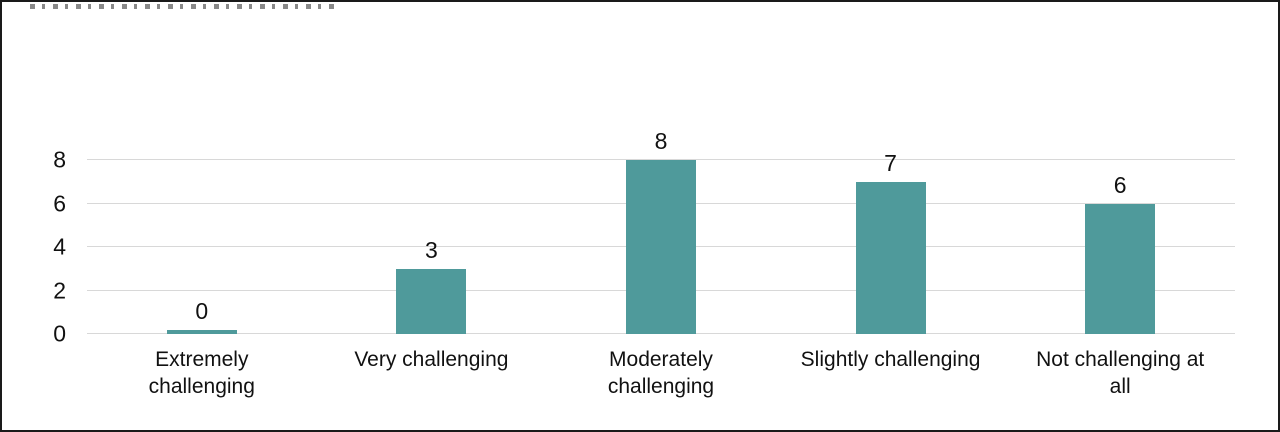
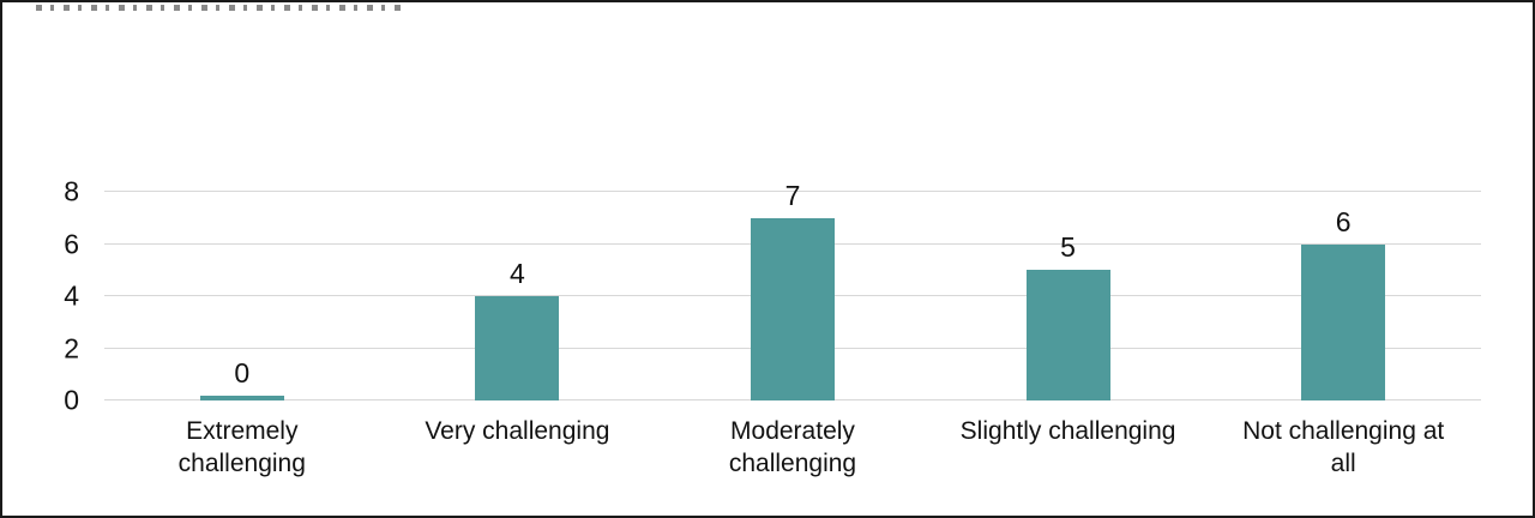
Very challenging: 3 -> 4
Moderately challenging: 8 -> 7
Slightly challenging: 7 -> 5
